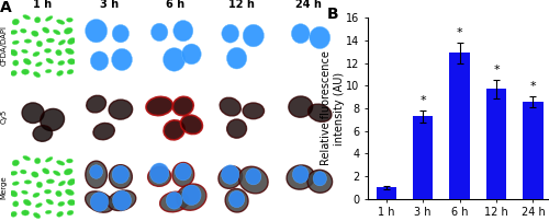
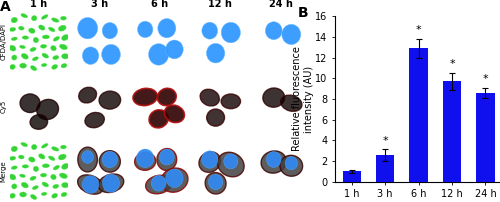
3 h: 7.3 -> 2.6
